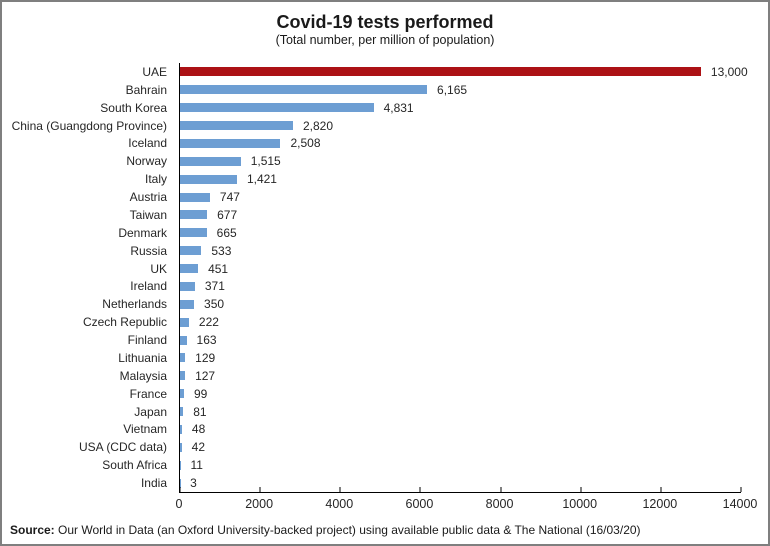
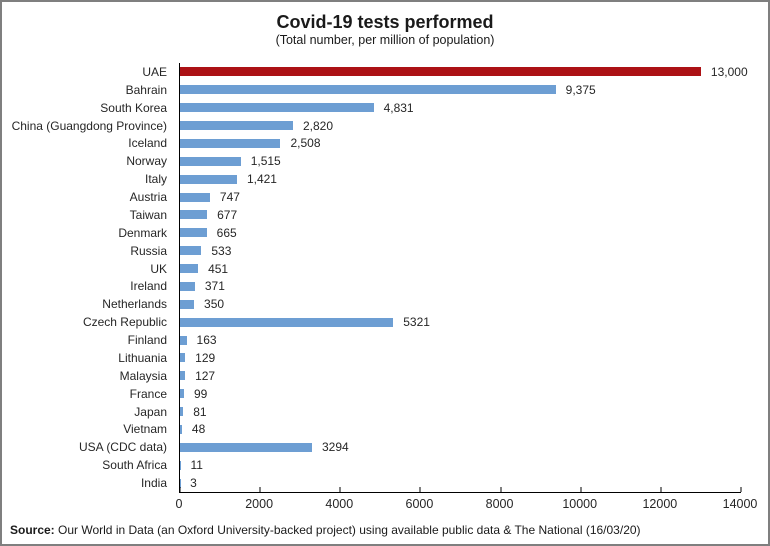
Bahrain: 6,165 -> 9,375
Czech Republic: 222 -> 5321
USA (CDC data): 42 -> 3294
